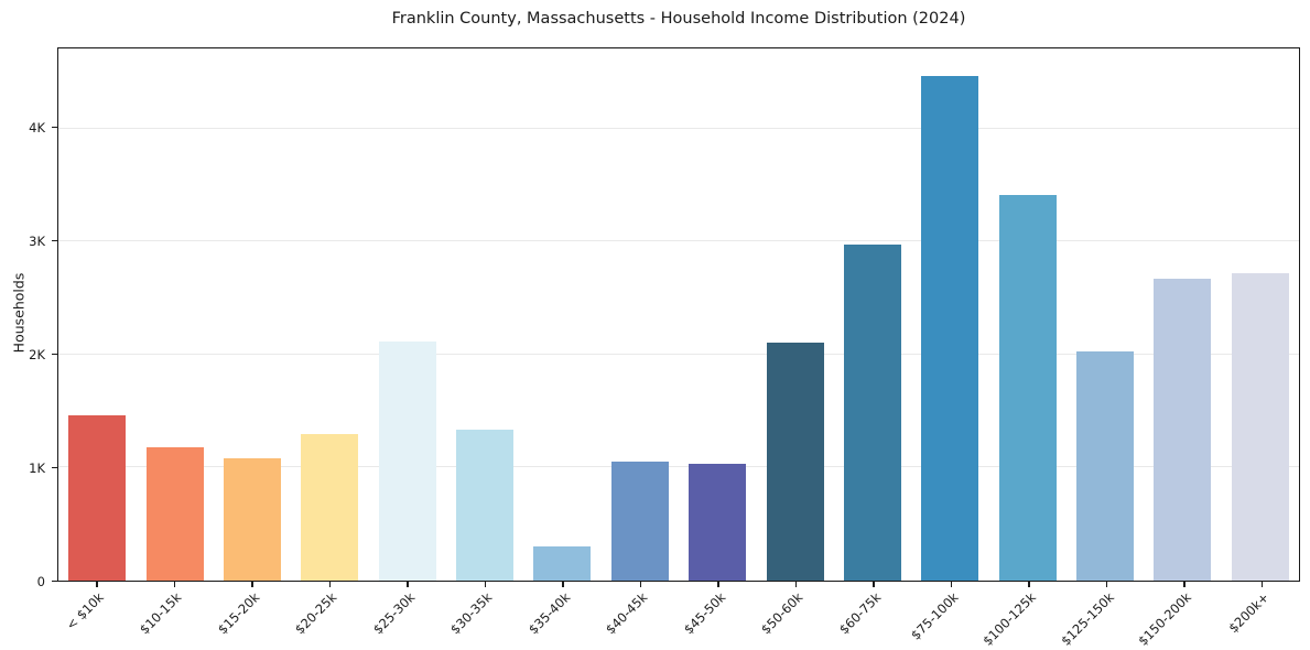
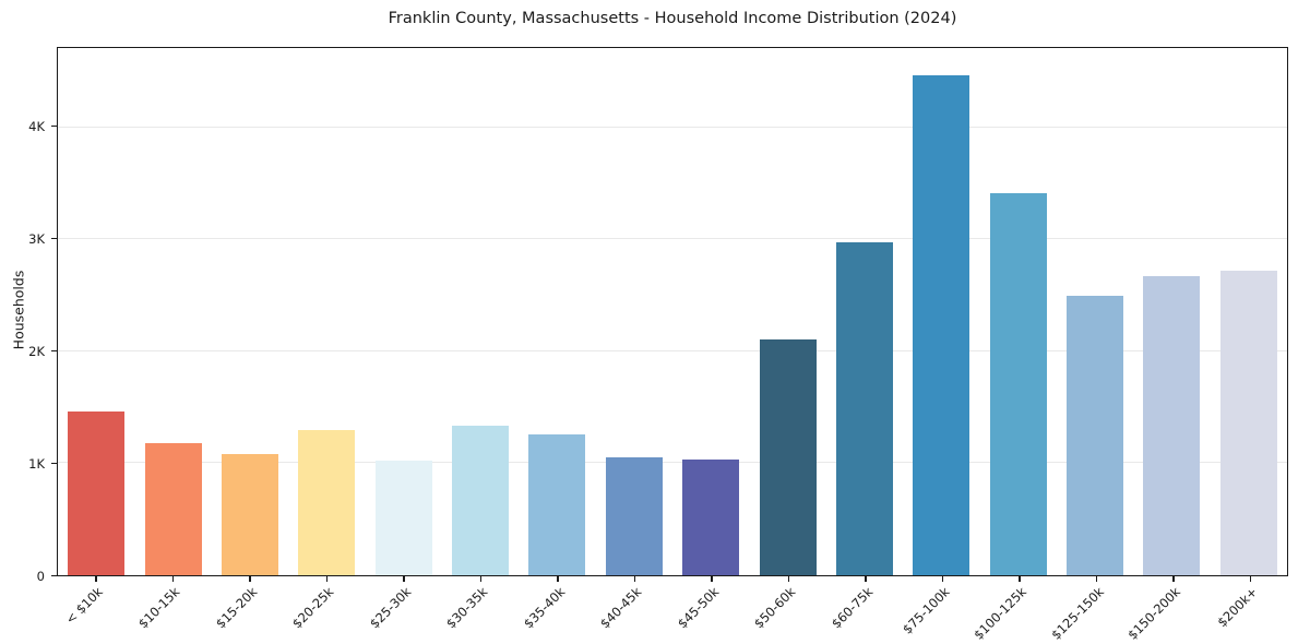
$25-30k: 2.12K -> 1.02K
$35-40k: 0.30K -> 1.26K
$125-150k: 2.03K -> 2.50K
